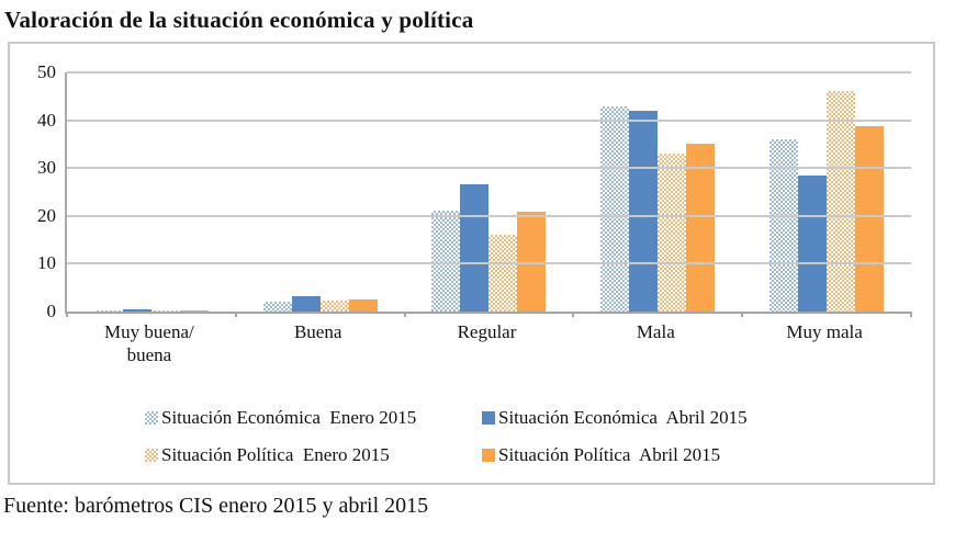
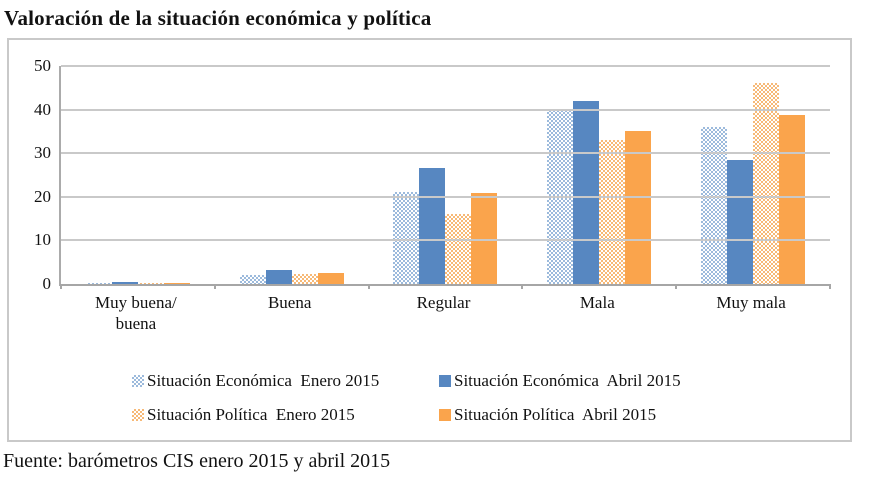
Situación Económica Enero 2015/Mala: 43 -> 40
